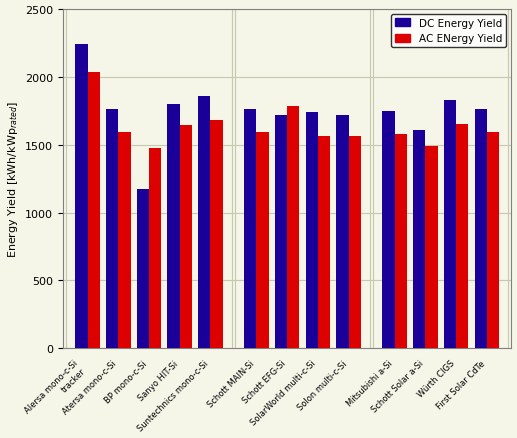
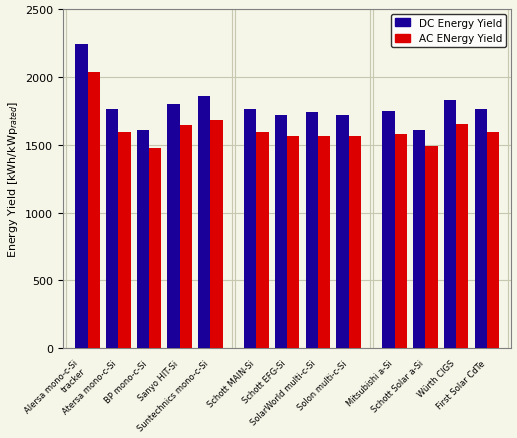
DC Energy Yield/BP mono-c-Si: 1170 -> 1610
AC ENergy Yield/Schott EFG-Si: 1780 -> 1560
